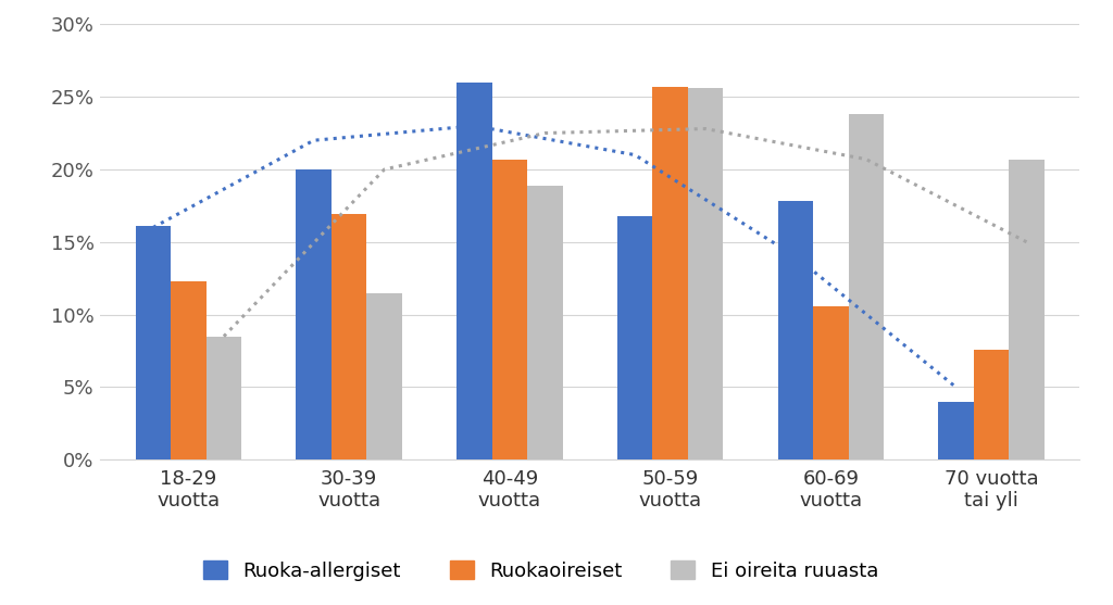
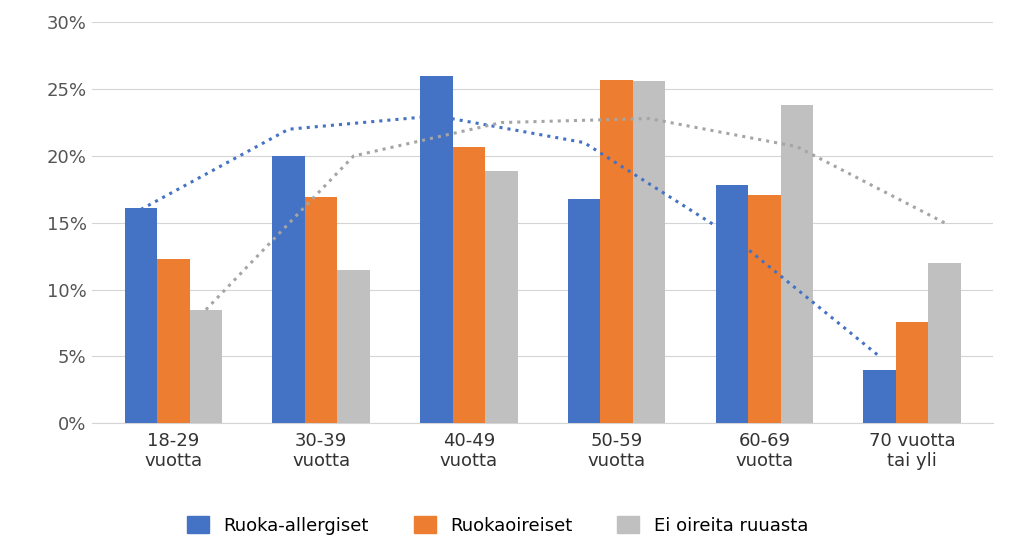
Ruokaoireiset/60-69 vuotta: 10.6% -> 17.1%
Ei oireita ruuasta/70 vuotta tai yli: 20.7% -> 12.0%
